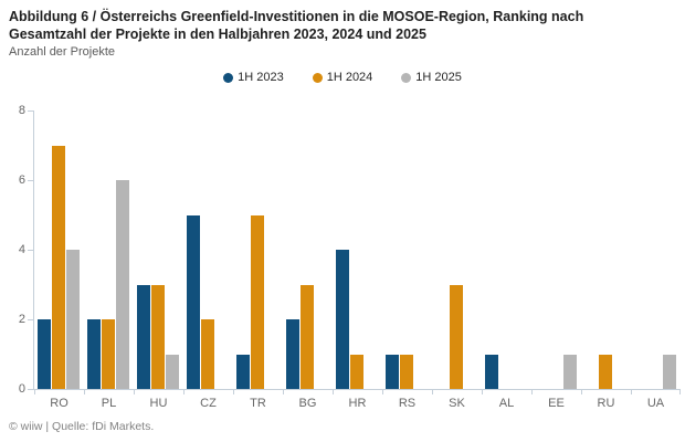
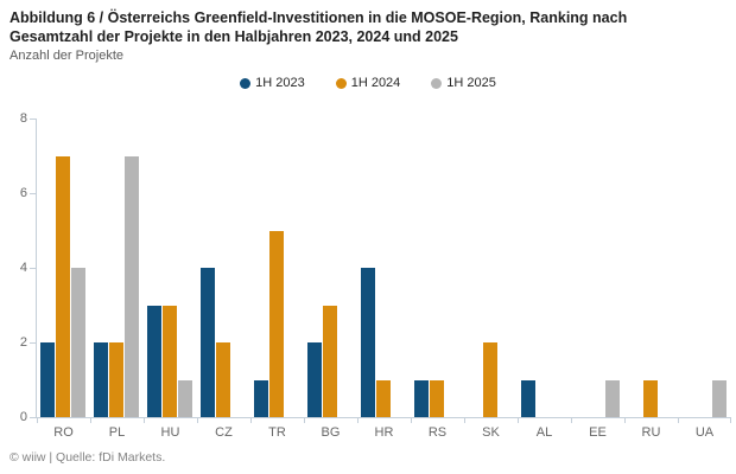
1H 2025/PL: 6 -> 7
1H 2023/CZ: 5 -> 4
1H 2024/SK: 3 -> 2
